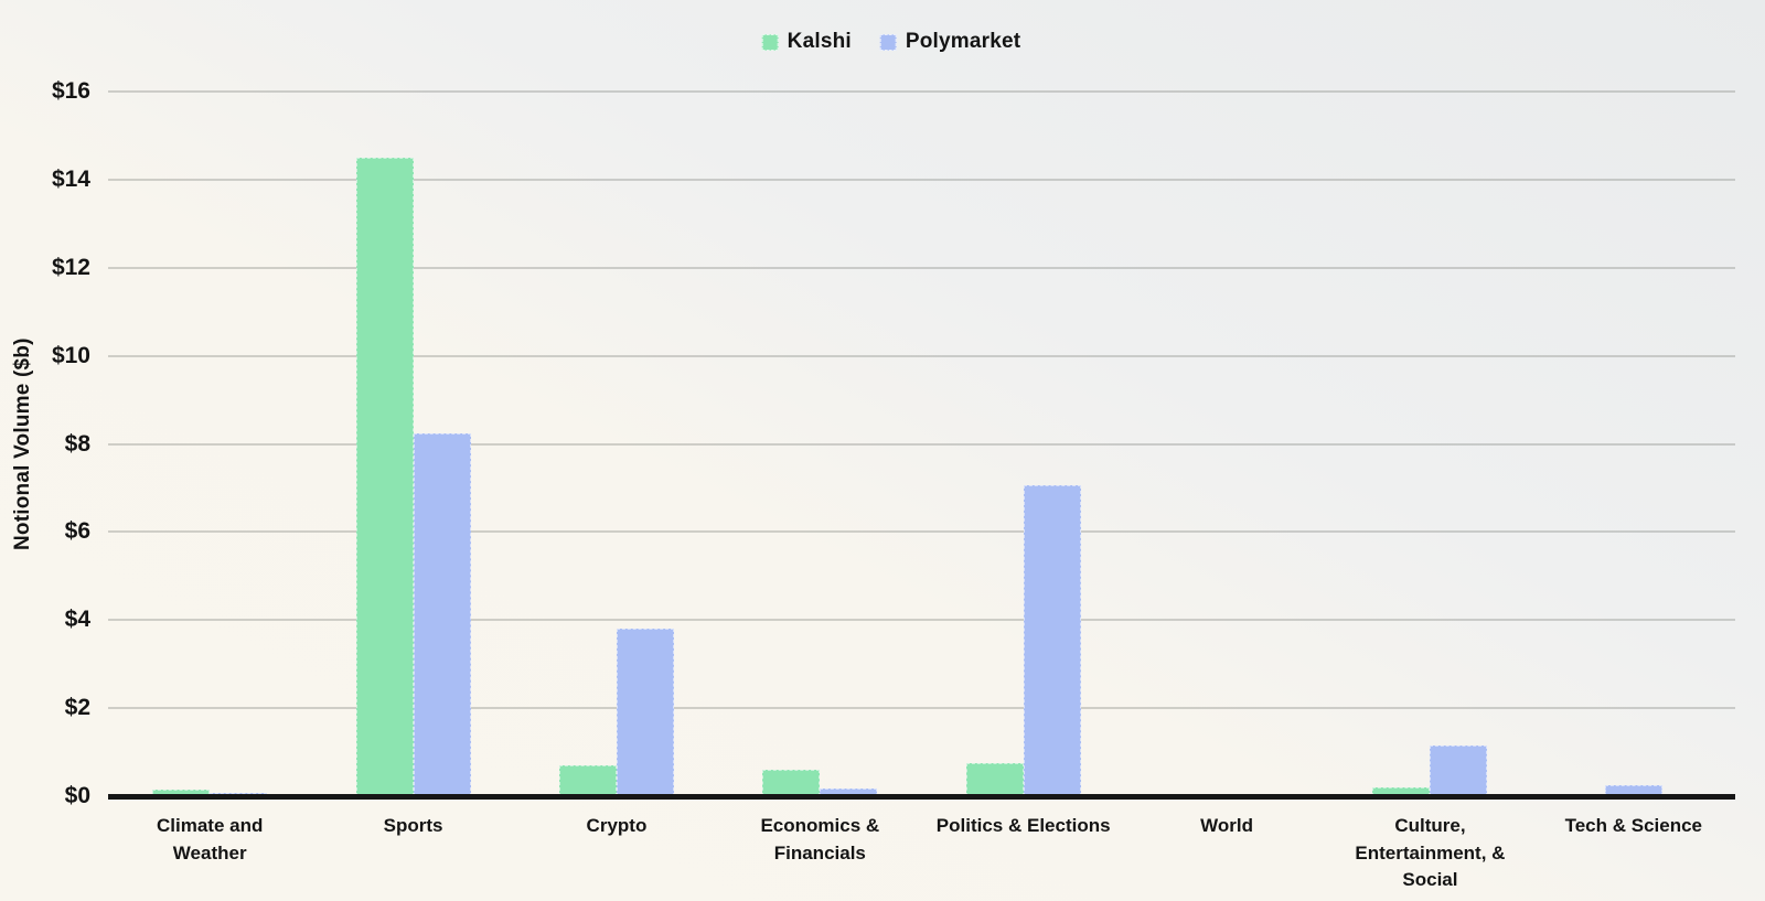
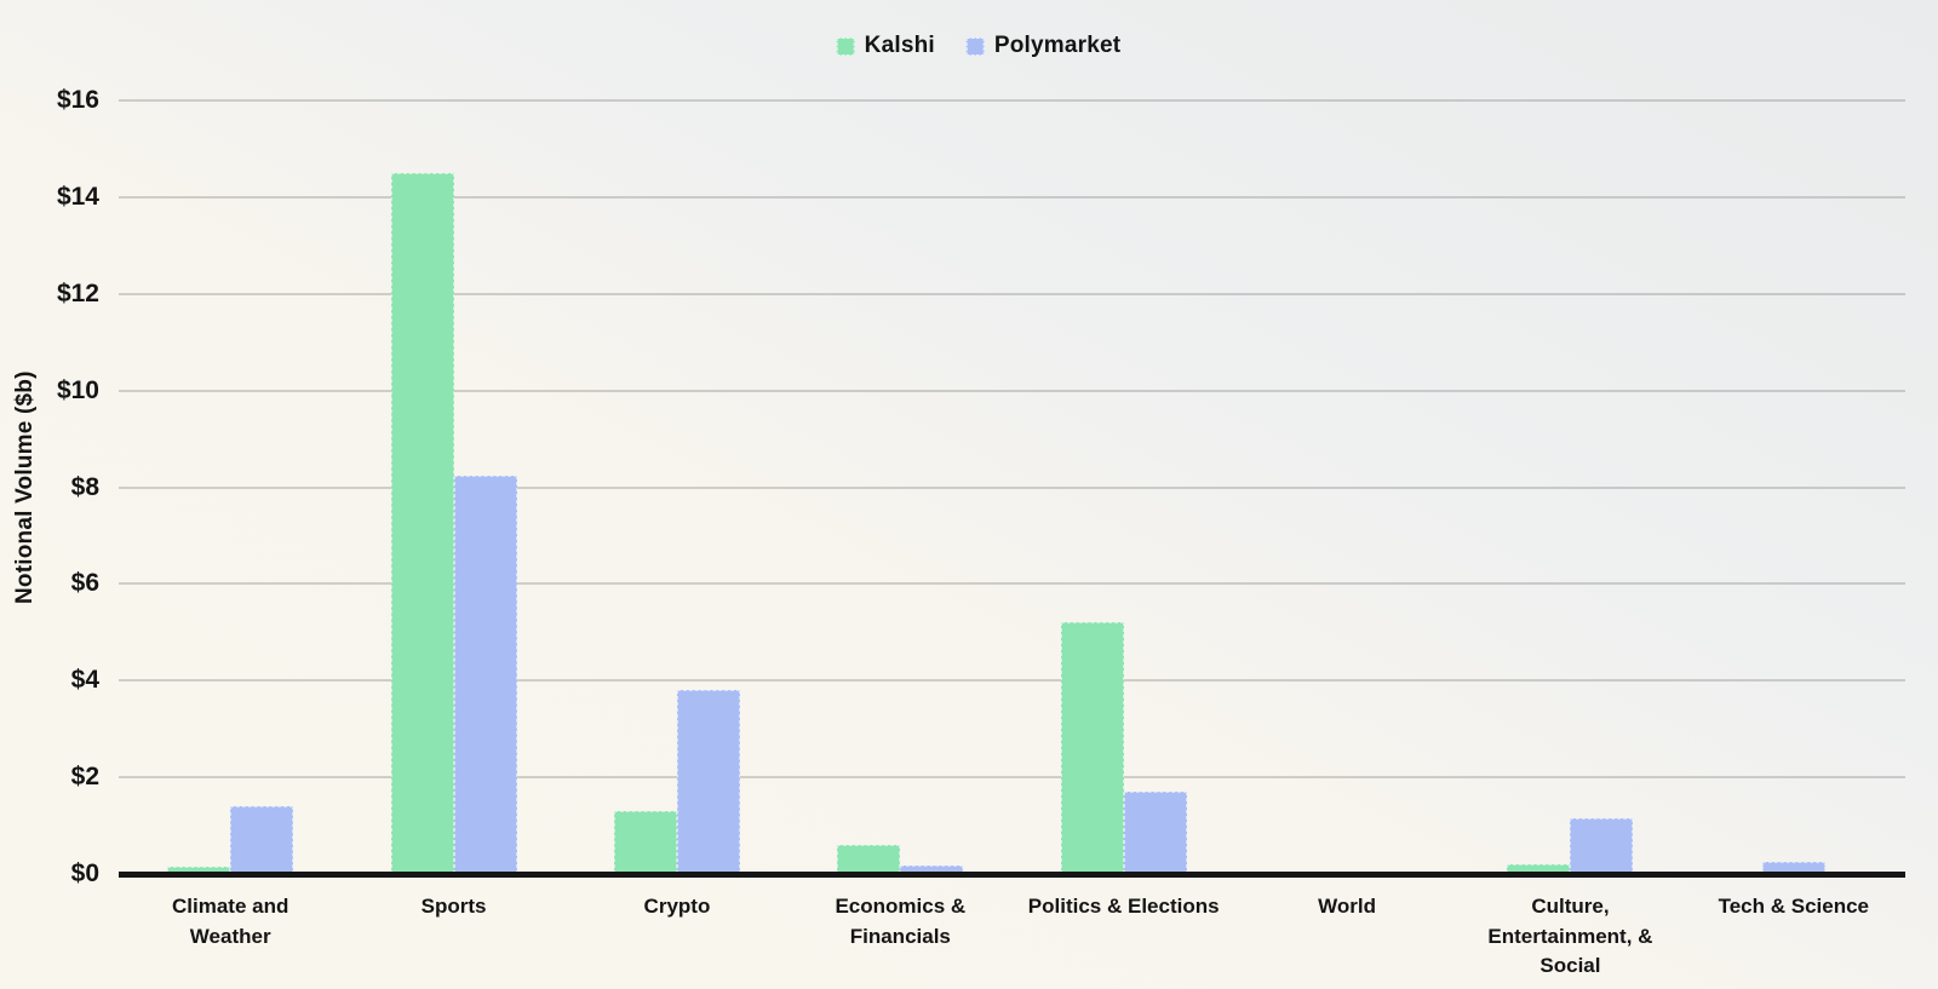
Polymarket/Climate and Weather: $0.1 -> $1.4
Kalshi/Crypto: $0.7 -> $1.3
Kalshi/Politics & Elections: $0.8 -> $5.2
Polymarket/Politics & Elections: $7.0 -> $1.7
